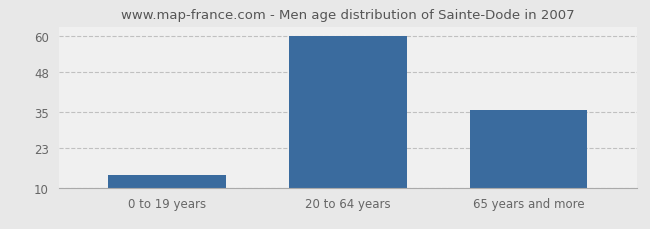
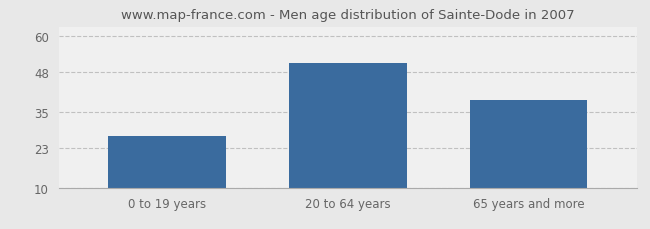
0 to 19 years: 14.0 -> 27.0
20 to 64 years: 60.0 -> 51.0
65 years and more: 35.5 -> 39.0
